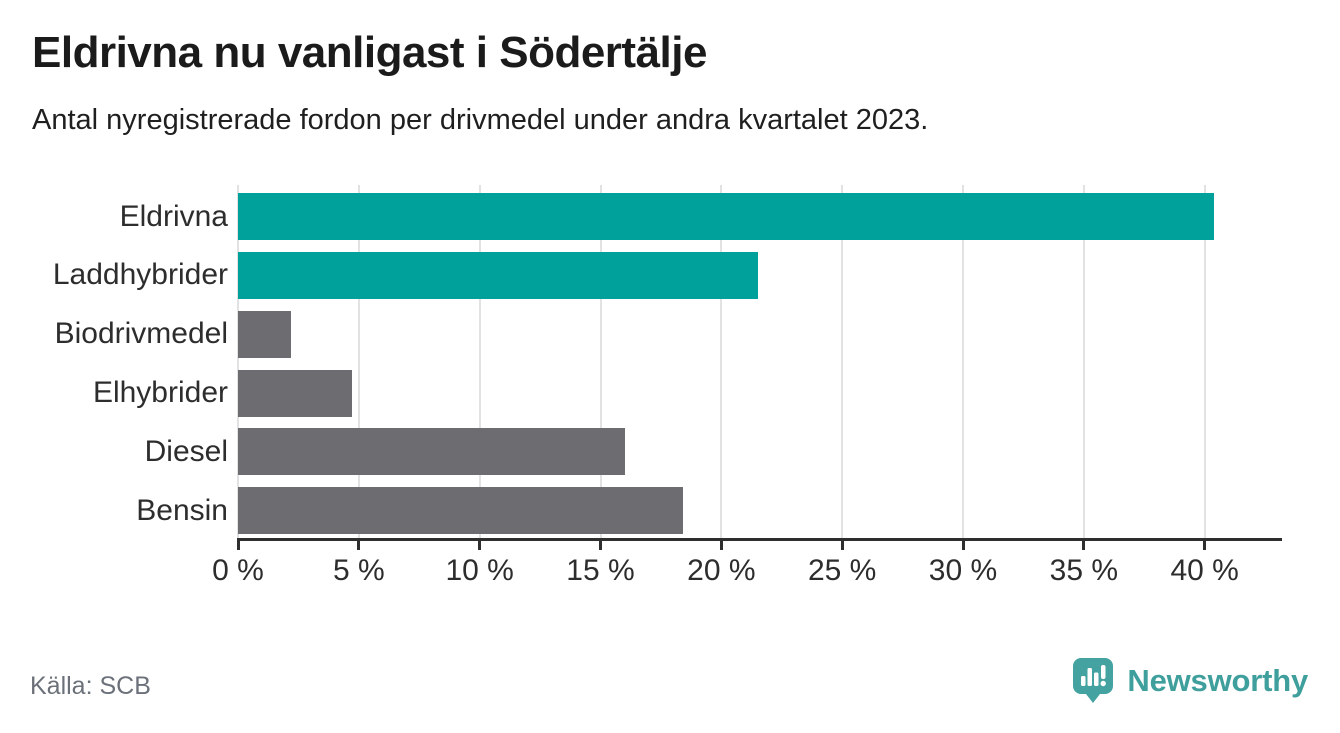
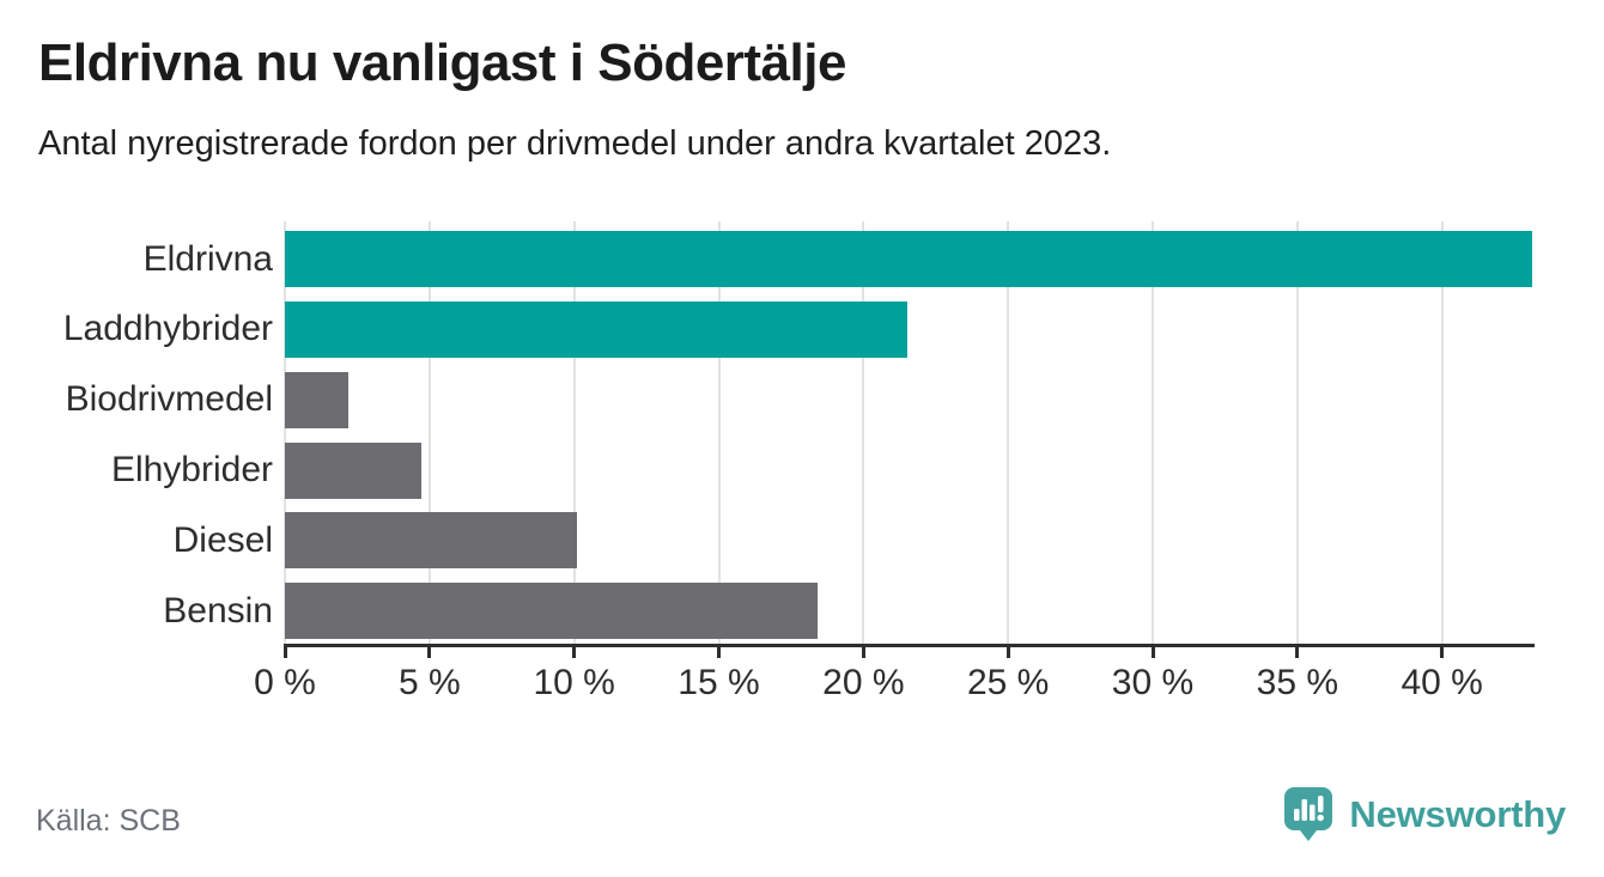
Eldrivna: 40.4% -> 43.1%
Diesel: 16.0% -> 10.1%
